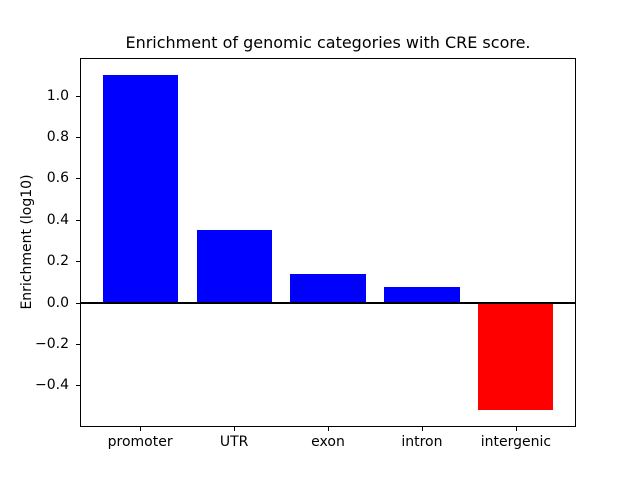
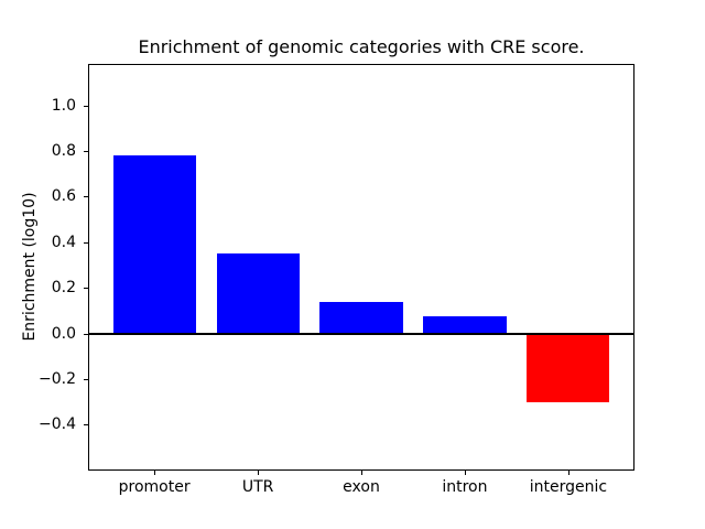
promoter: 1.10 -> 0.78
intergenic: -0.52 -> -0.30
